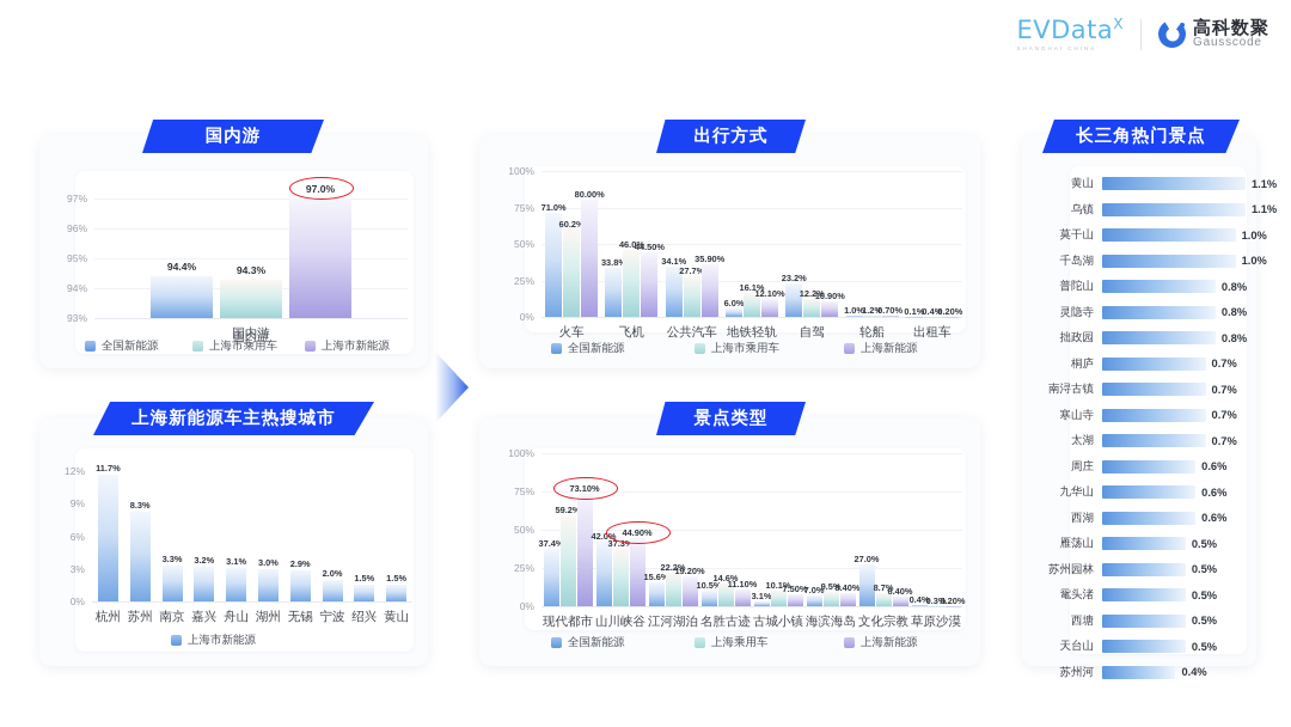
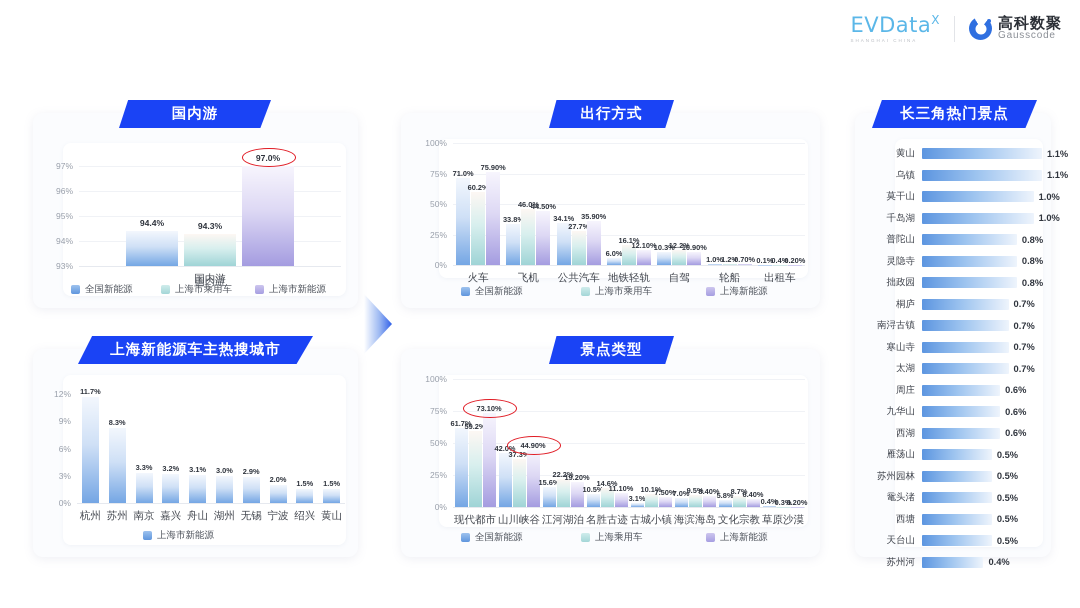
出行方式/上海新能源/火车: 80.00% -> 75.90%
出行方式/全国新能源/自驾: 23.2% -> 10.3%
景点类型/全国新能源/现代都市: 37.4% -> 61.7%
景点类型/全国新能源/文化宗教: 27.0% -> 5.8%
